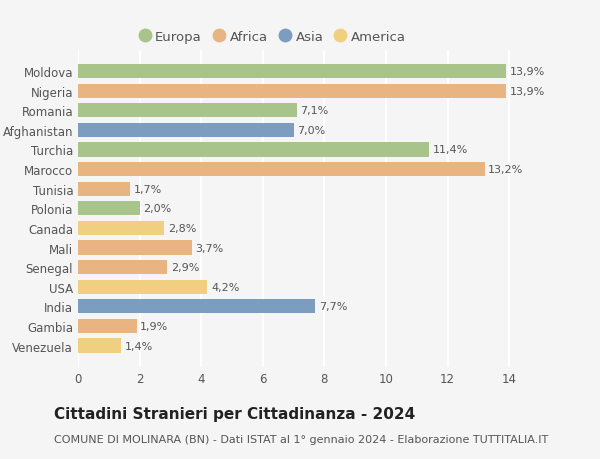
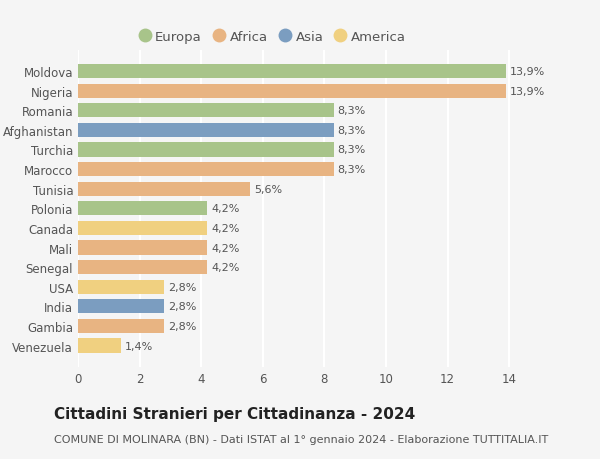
Romania: 7,1% -> 8,3%
Afghanistan: 7,0% -> 8,3%
Turchia: 11,4% -> 8,3%
Marocco: 13,2% -> 8,3%
Tunisia: 1,7% -> 5,6%
Polonia: 2,0% -> 4,2%
Canada: 2,8% -> 4,2%
Mali: 3,7% -> 4,2%
Senegal: 2,9% -> 4,2%
USA: 4,2% -> 2,8%
India: 7,7% -> 2,8%
Gambia: 1,9% -> 2,8%
